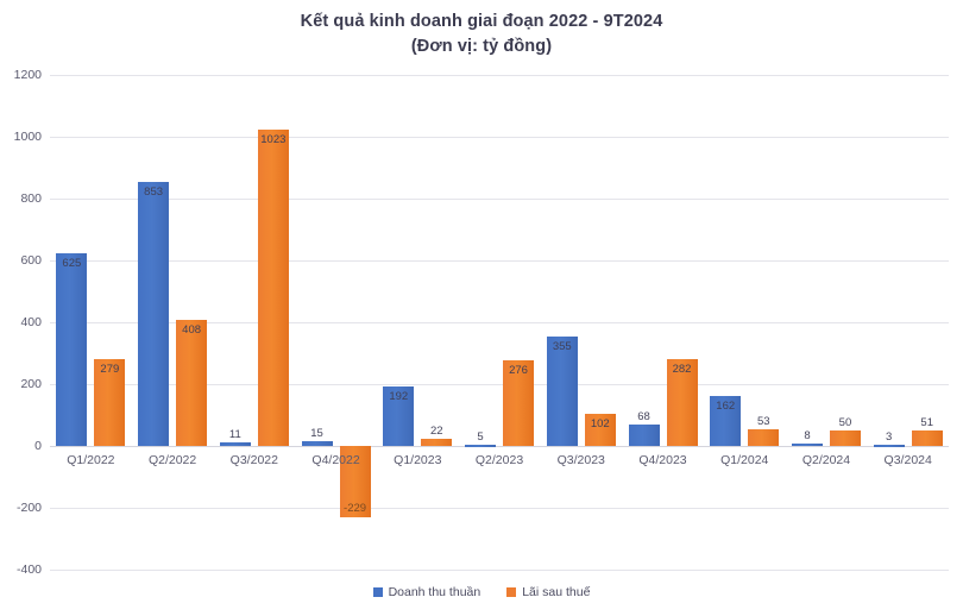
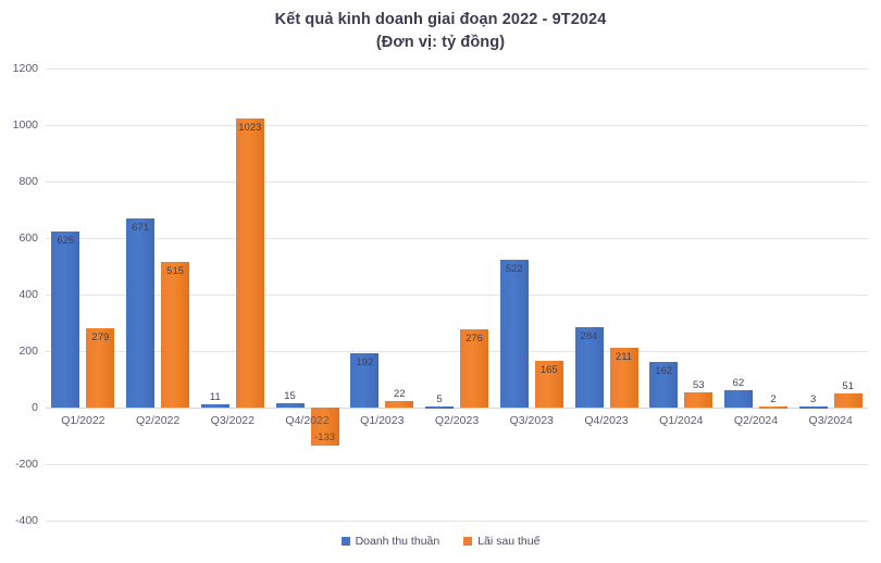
Doanh thu thuần/Q2/2022: 853 -> 671
Lãi sau thuế/Q2/2022: 408 -> 515
Lãi sau thuế/Q4/2022: -229 -> -133
Doanh thu thuần/Q3/2023: 355 -> 522
Lãi sau thuế/Q3/2023: 102 -> 165
Doanh thu thuần/Q4/2023: 68 -> 284
Lãi sau thuế/Q4/2023: 282 -> 211
Doanh thu thuần/Q2/2024: 8 -> 62
Lãi sau thuế/Q2/2024: 50 -> 2
